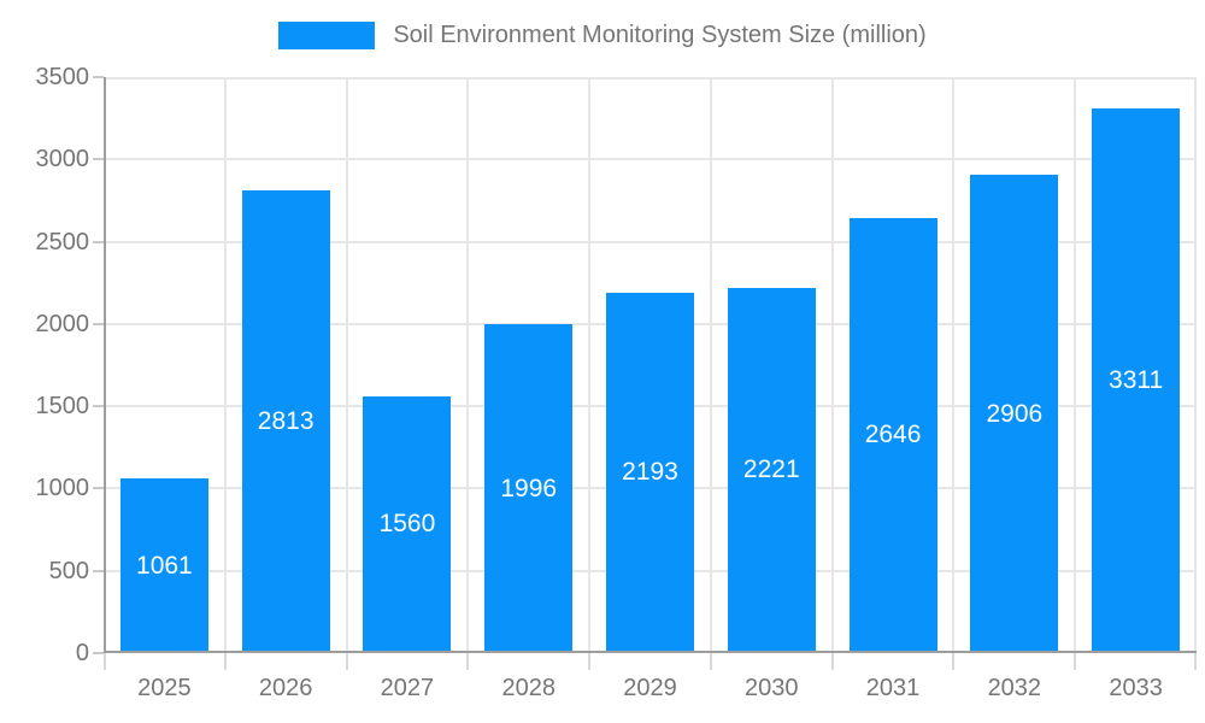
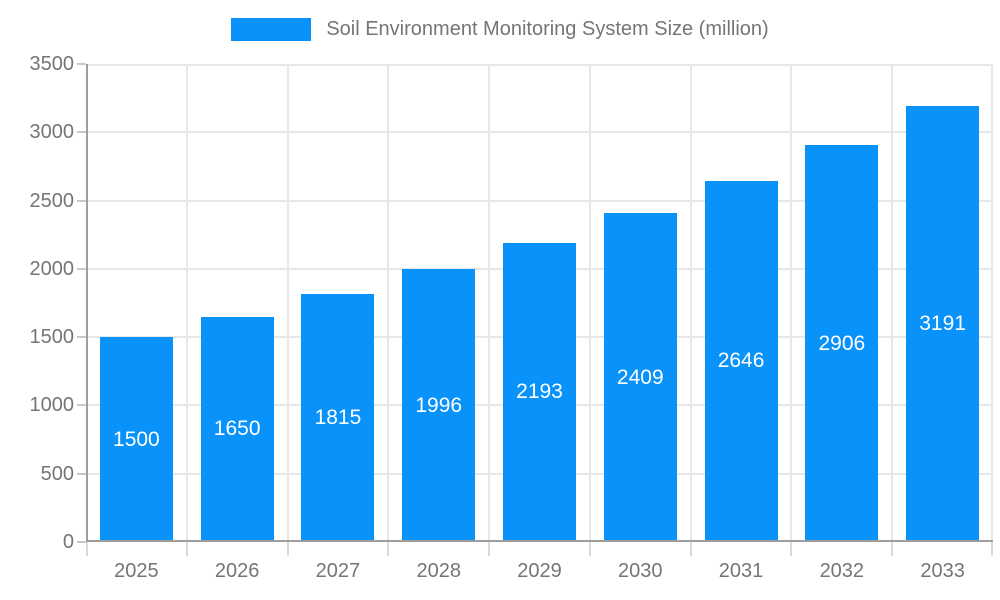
2025: 1061 -> 1500
2026: 2813 -> 1650
2027: 1560 -> 1815
2030: 2221 -> 2409
2033: 3311 -> 3191
